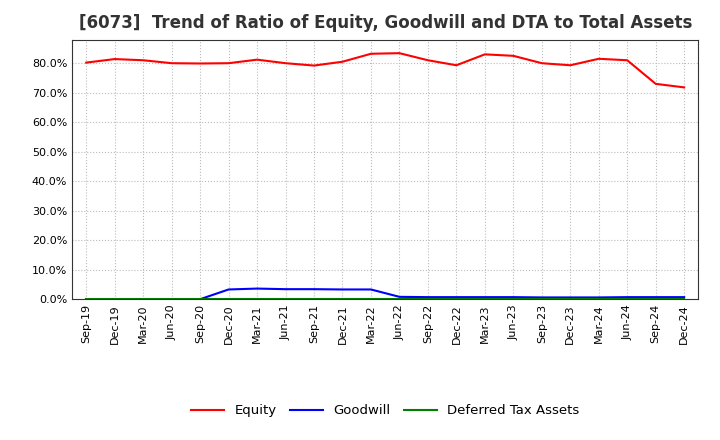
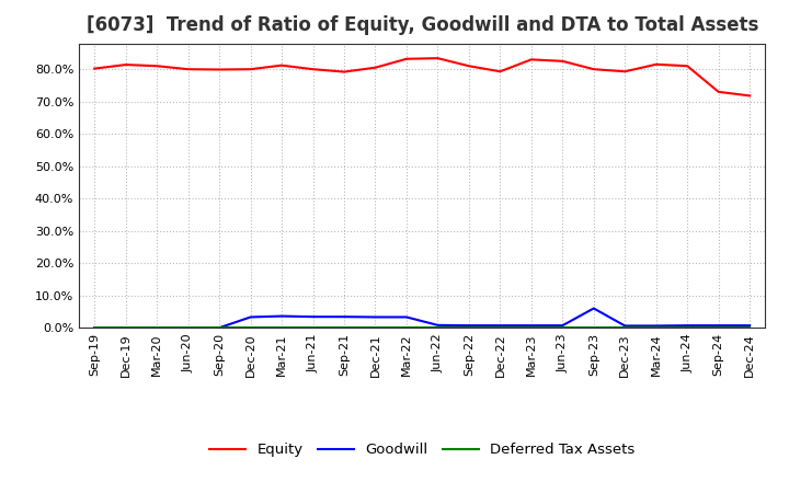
Goodwill/Sep-23: 0.6% -> 6.0%
